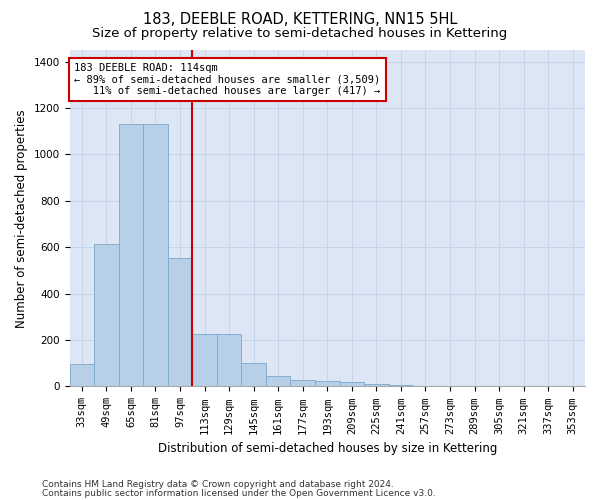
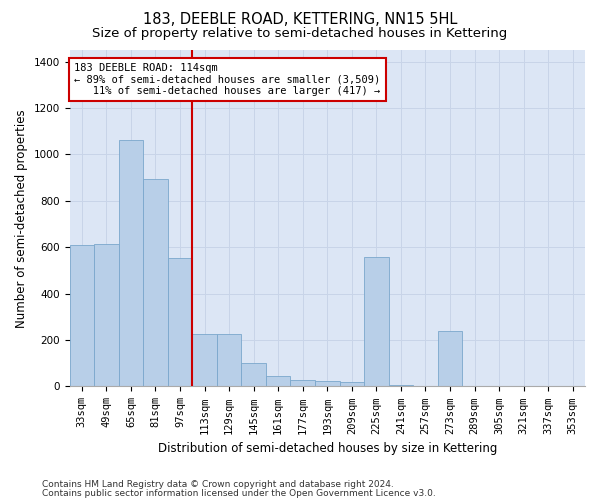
33sqm: 95 -> 610
65sqm: 1130 -> 1060
81sqm: 1130 -> 895
225sqm: 12 -> 560
273sqm: 4 -> 240
